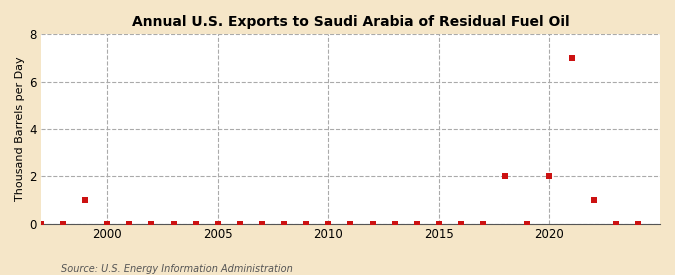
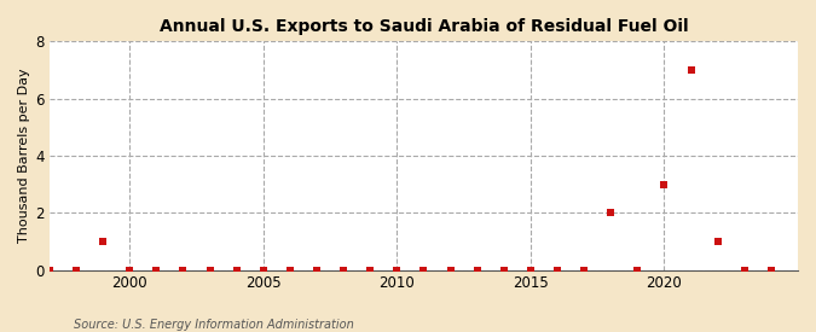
2020: 2 -> 3
